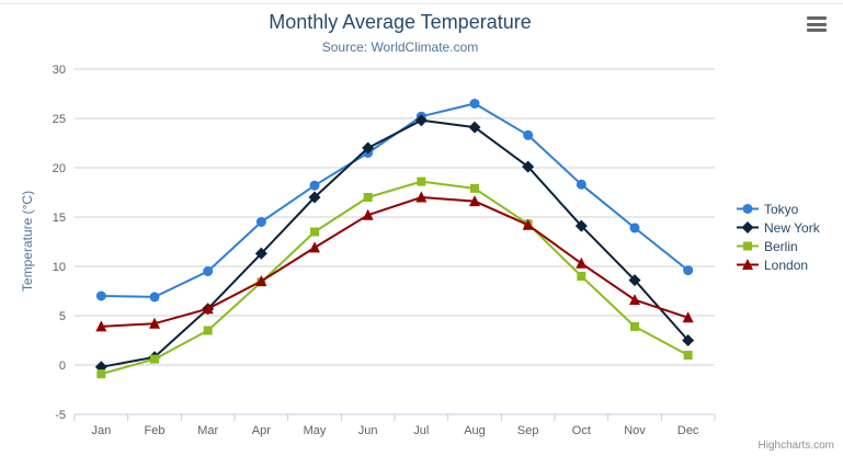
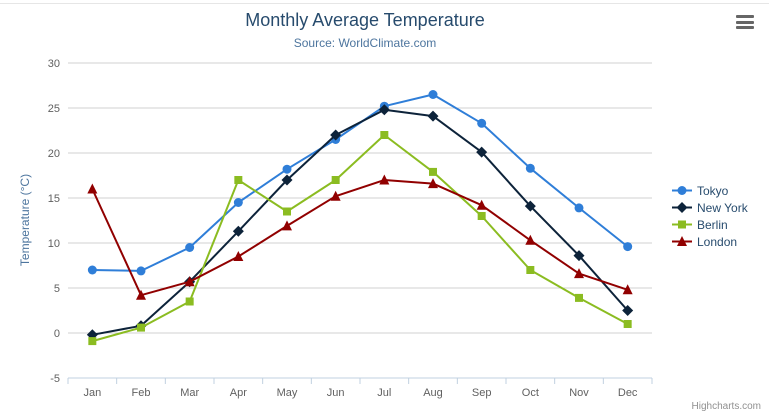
London/Jan: 4 -> 16
Berlin/Apr: 8 -> 17
Berlin/Jul: 19 -> 22
Berlin/Sep: 14 -> 13
Berlin/Oct: 9 -> 7
